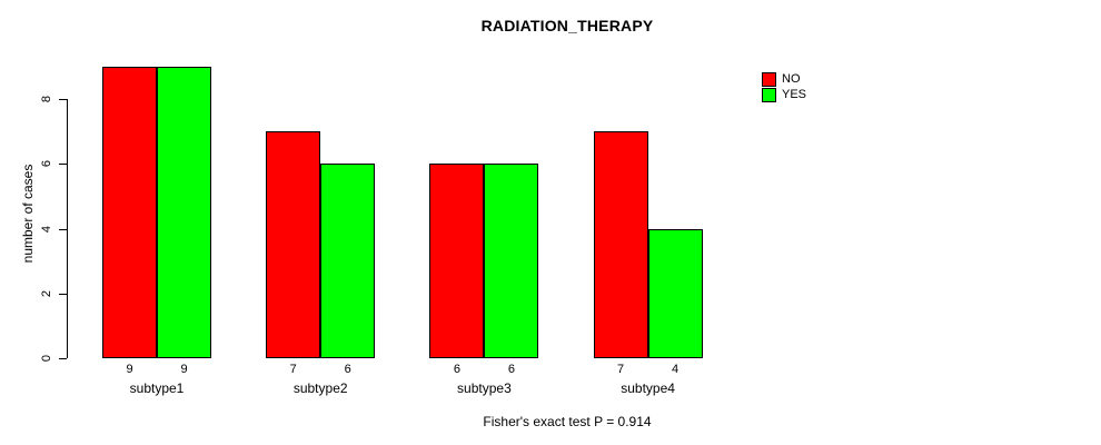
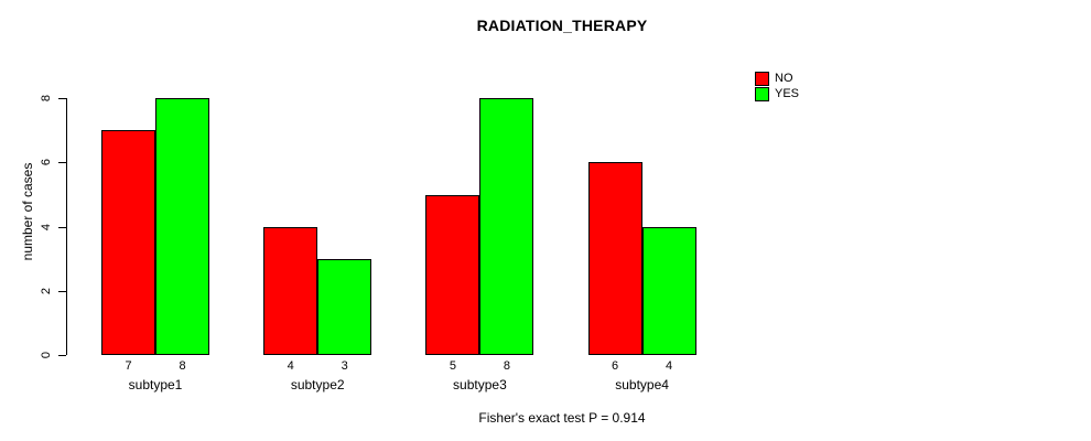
NO/subtype1: 9 -> 7
YES/subtype1: 9 -> 8
NO/subtype2: 7 -> 4
YES/subtype2: 6 -> 3
NO/subtype3: 6 -> 5
YES/subtype3: 6 -> 8
NO/subtype4: 7 -> 6
